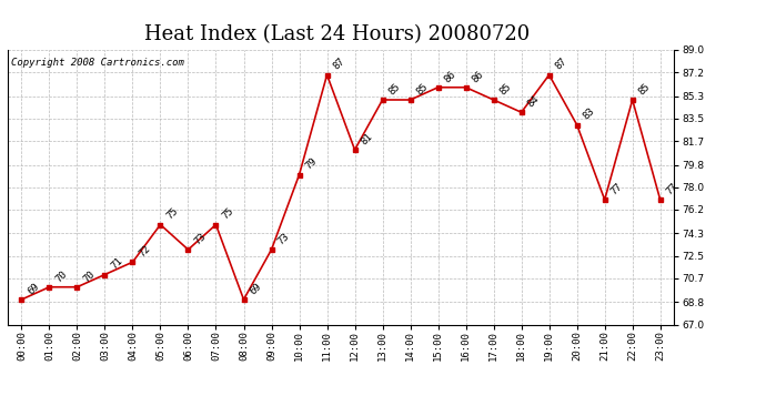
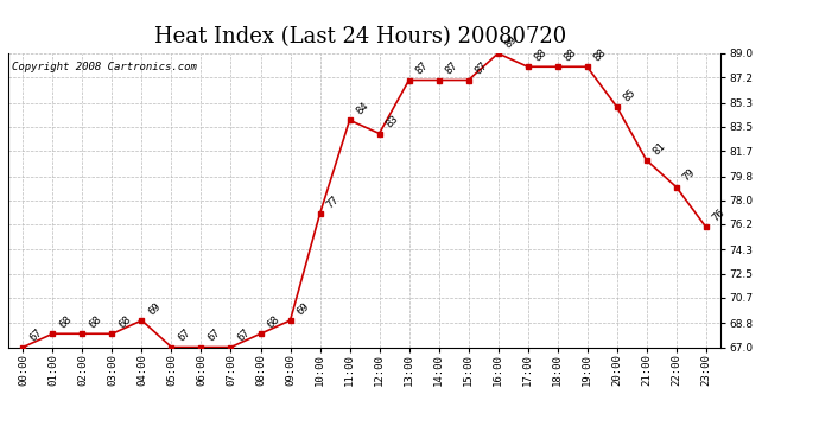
00:00: 69 -> 67
01:00: 70 -> 68
02:00: 70 -> 68
03:00: 71 -> 68
04:00: 72 -> 69
05:00: 75 -> 67
06:00: 73 -> 67
07:00: 75 -> 67
08:00: 69 -> 68
09:00: 73 -> 69
10:00: 79 -> 77
11:00: 87 -> 84
12:00: 81 -> 83
13:00: 85 -> 87
14:00: 85 -> 87
15:00: 86 -> 87
16:00: 86 -> 89
17:00: 85 -> 88
18:00: 84 -> 88
19:00: 87 -> 88
20:00: 83 -> 85
21:00: 77 -> 81
22:00: 85 -> 79
23:00: 77 -> 76
